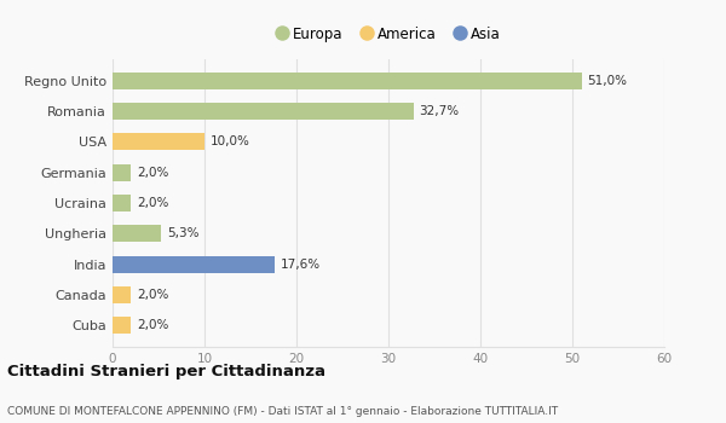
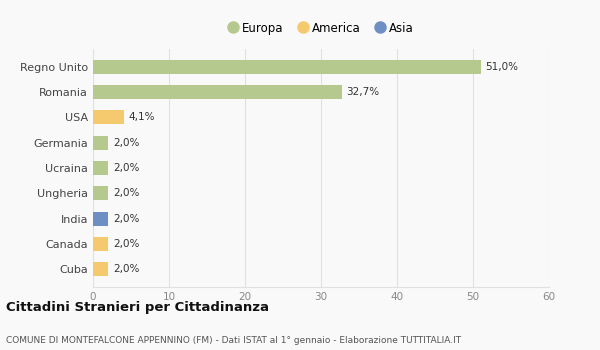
USA: 10,0% -> 4,1%
Ungheria: 5,3% -> 2,0%
India: 17,6% -> 2,0%
